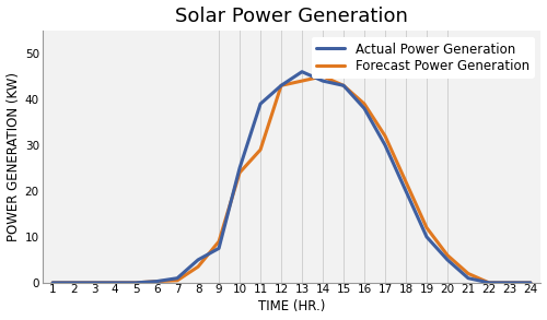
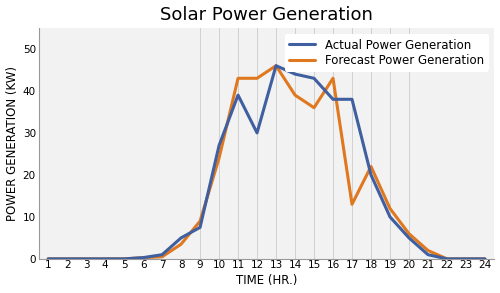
Actual Power Generation/10: 25.0 -> 27.0
Forecast Power Generation/11: 29.0 -> 43.0
Actual Power Generation/12: 43.0 -> 30.0
Forecast Power Generation/13: 44.0 -> 46.0
Forecast Power Generation/14: 45.0 -> 39.0
Forecast Power Generation/15: 43.0 -> 36.0
Forecast Power Generation/16: 39.0 -> 43.0
Actual Power Generation/17: 30.0 -> 38.0
Forecast Power Generation/17: 32.0 -> 13.0
